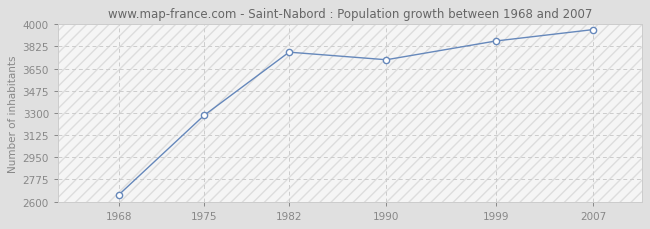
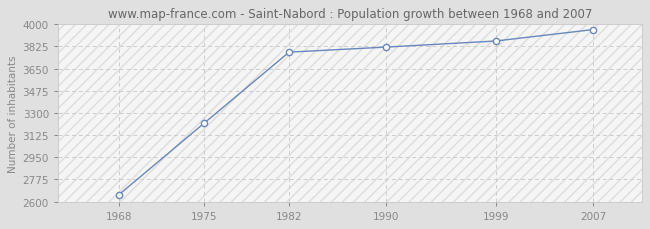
1975: 3280 -> 3220
1990: 3720 -> 3820
